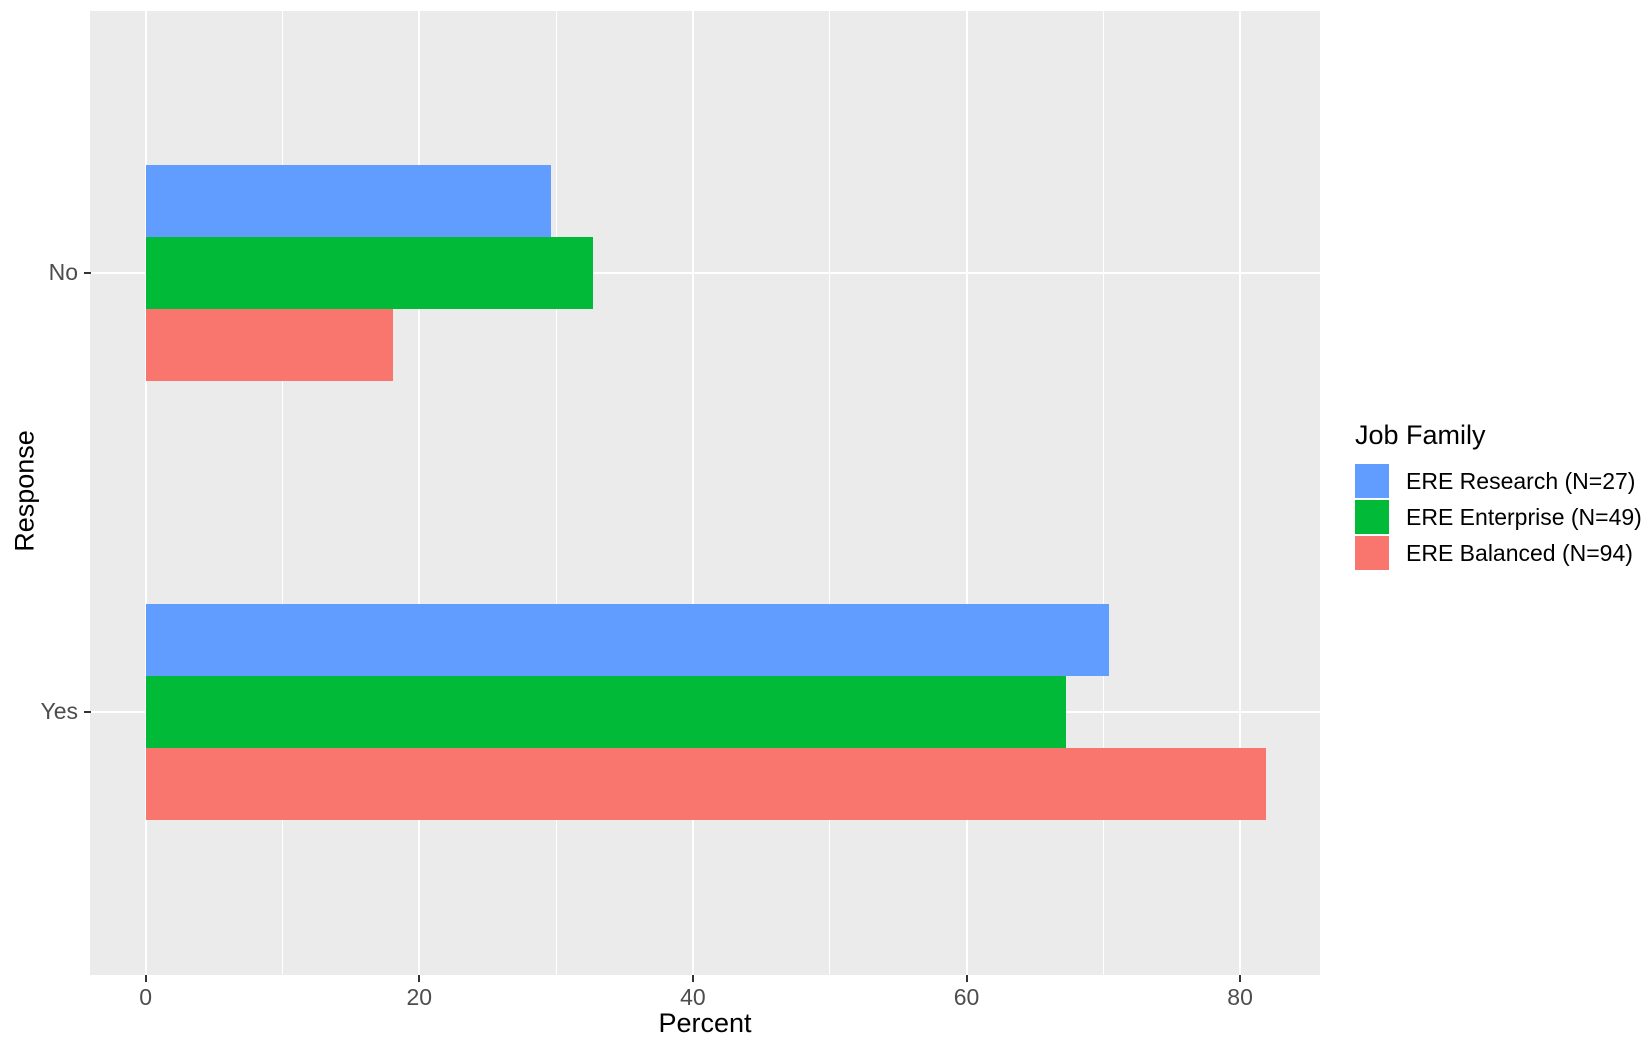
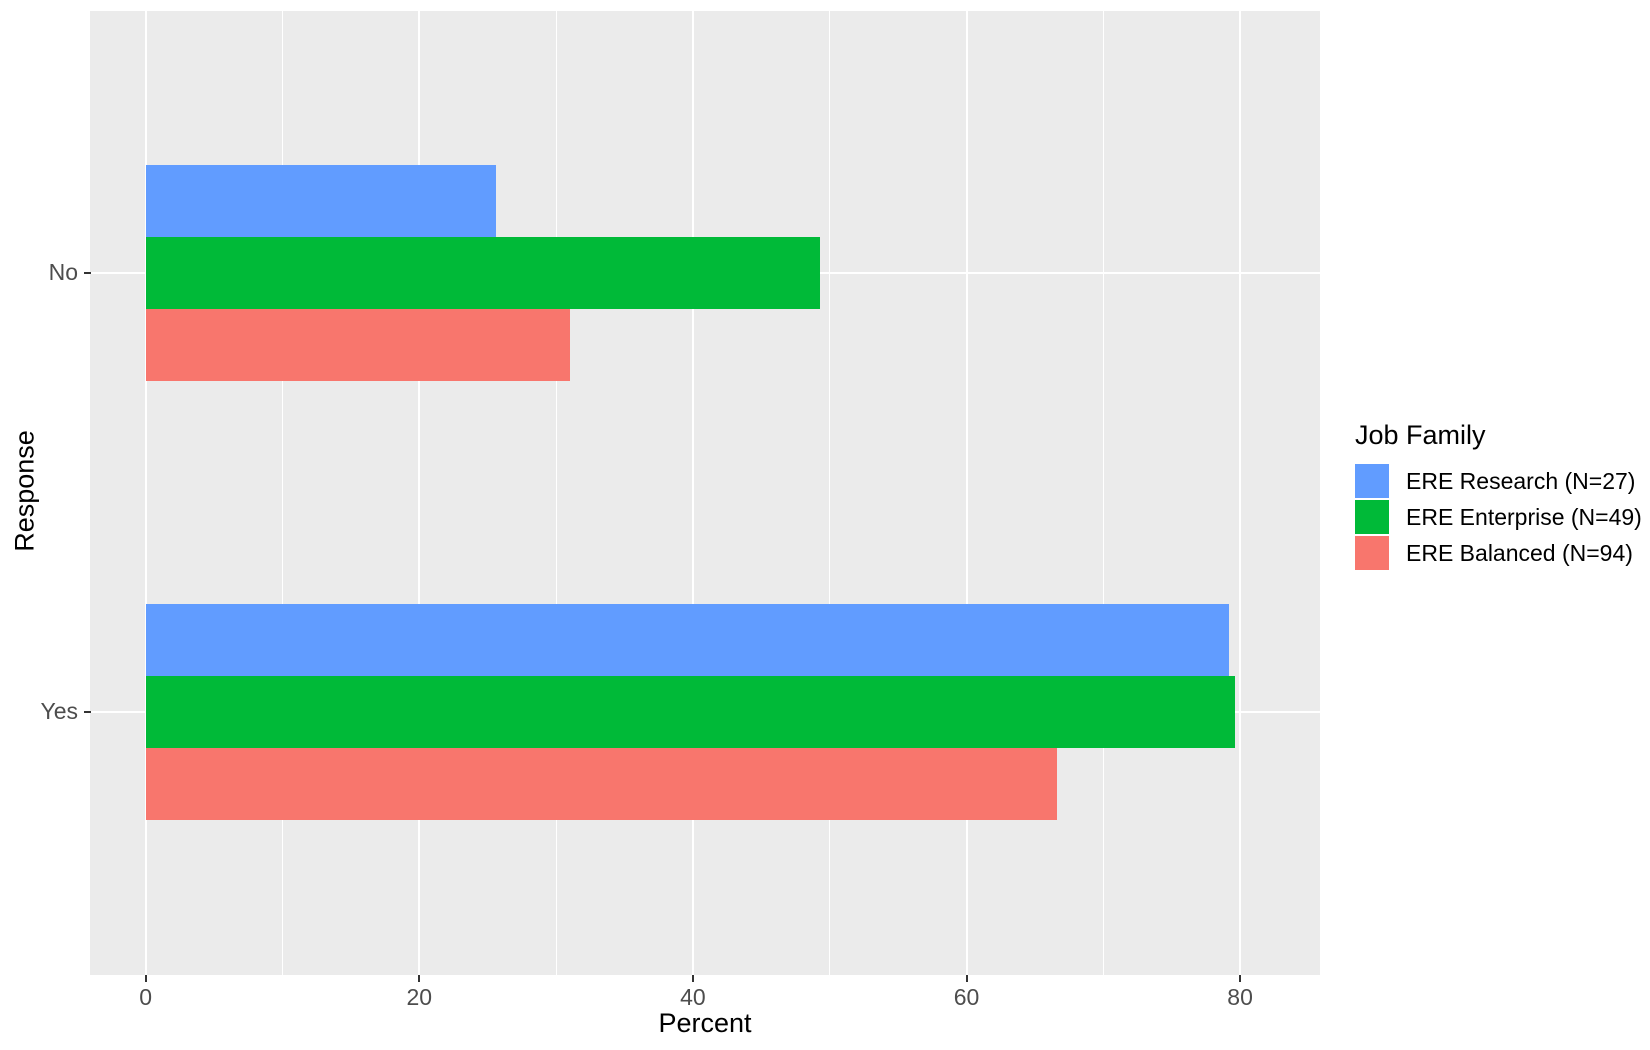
ERE Research (N=27)/No: 29.6 -> 25.6
ERE Enterprise (N=49)/No: 32.7 -> 49.3
ERE Balanced (N=94)/No: 18.1 -> 31.0
ERE Research (N=27)/Yes: 70.4 -> 79.2
ERE Enterprise (N=49)/Yes: 67.3 -> 79.6
ERE Balanced (N=94)/Yes: 81.9 -> 66.6
